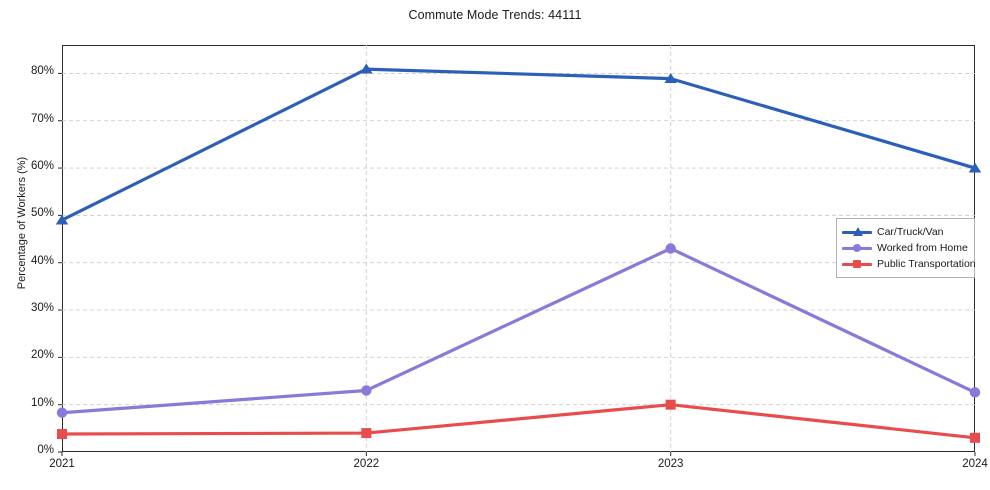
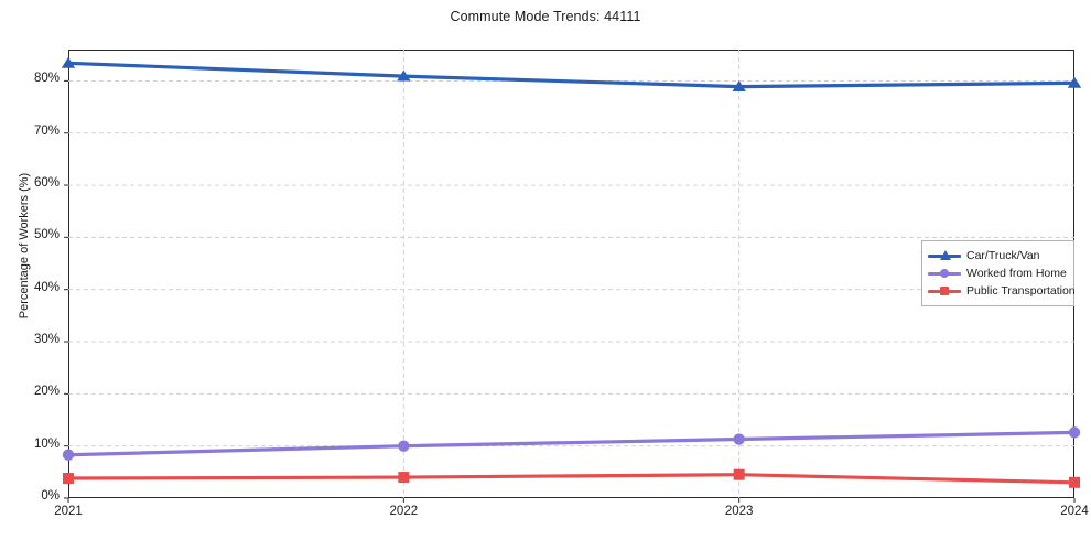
Car/Truck/Van/2021: 49% -> 83%
Worked from Home/2022: 13% -> 10%
Worked from Home/2023: 43% -> 11%
Public Transportation/2023: 10% -> 4%
Car/Truck/Van/2024: 60% -> 80%
